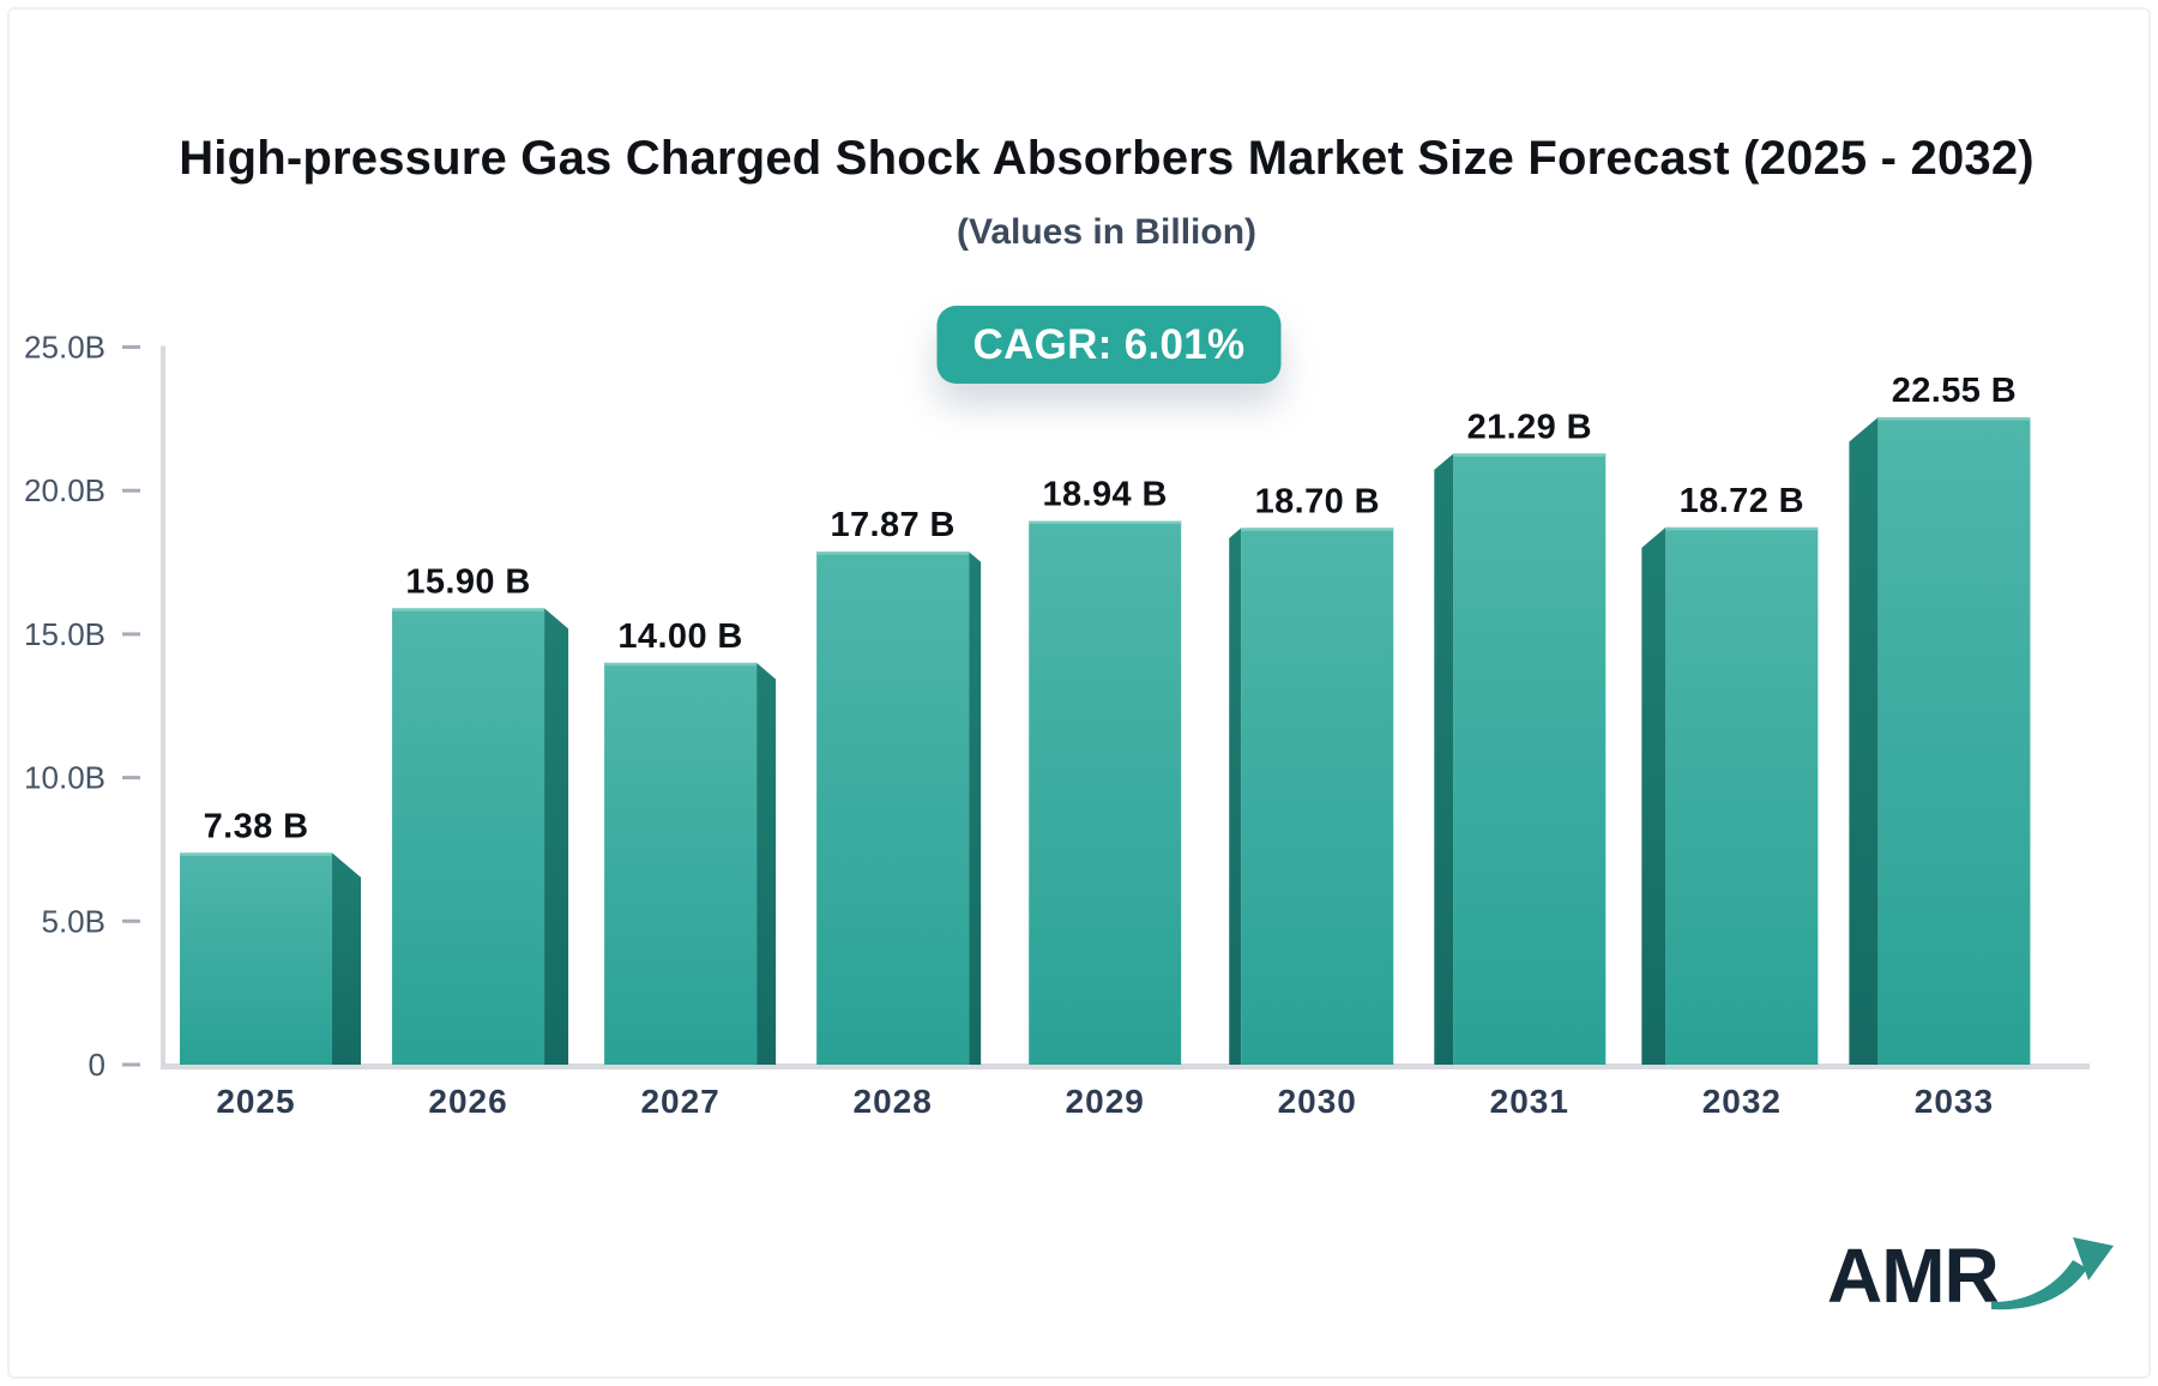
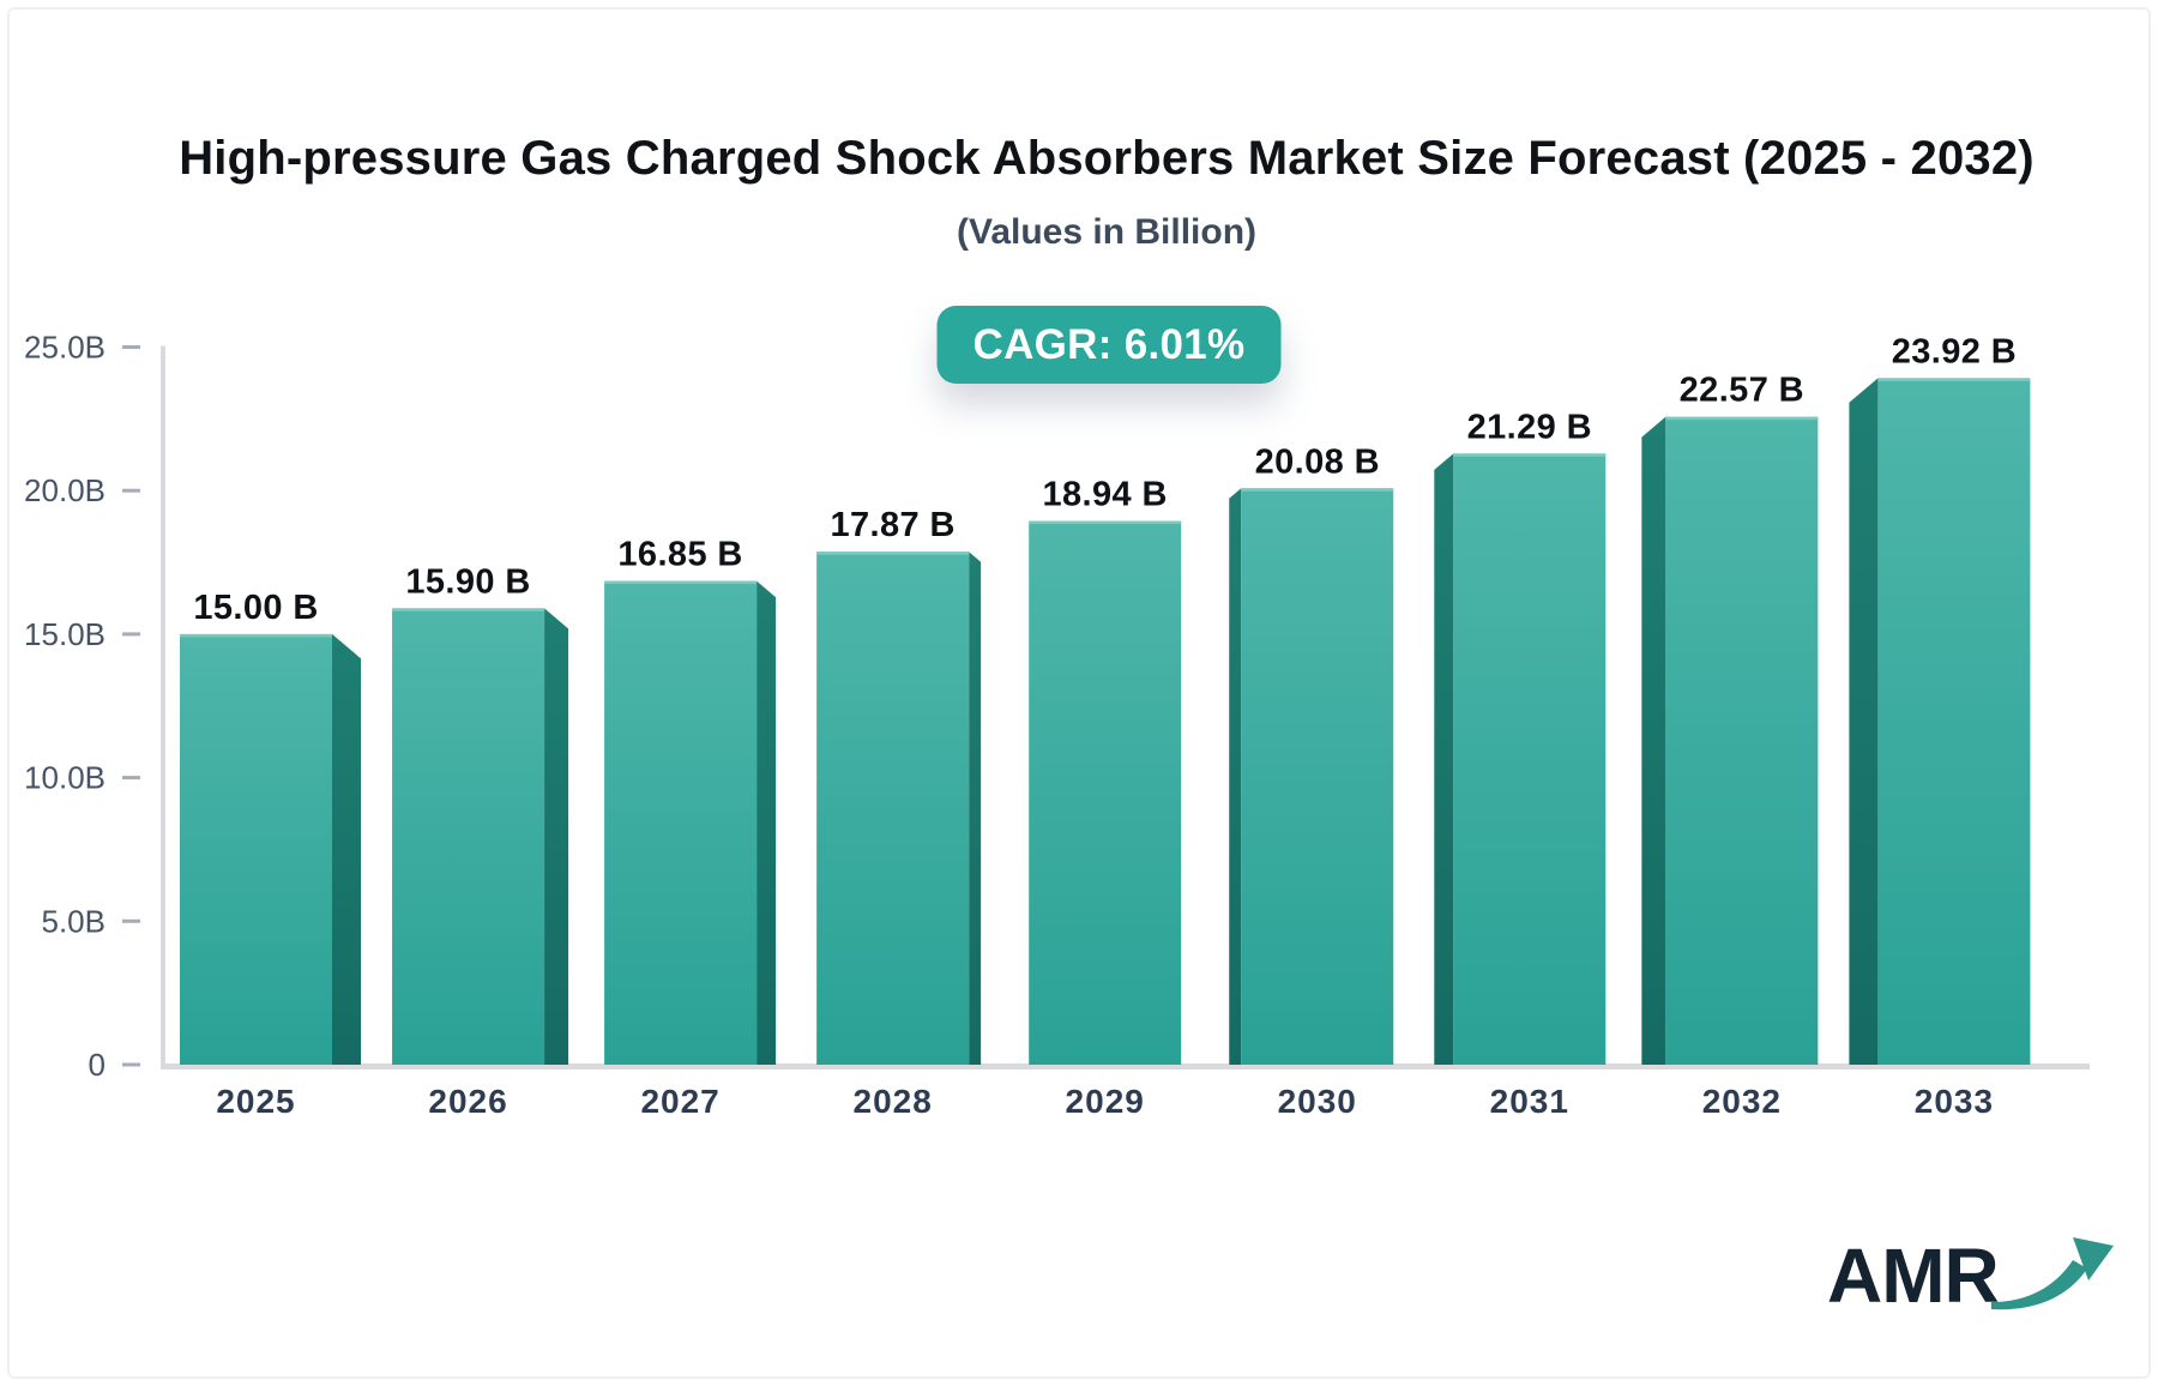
2025: 7.38 -> 15.00
2027: 14.00 -> 16.85
2030: 18.70 -> 20.08
2032: 18.72 -> 22.57
2033: 22.55 -> 23.92
